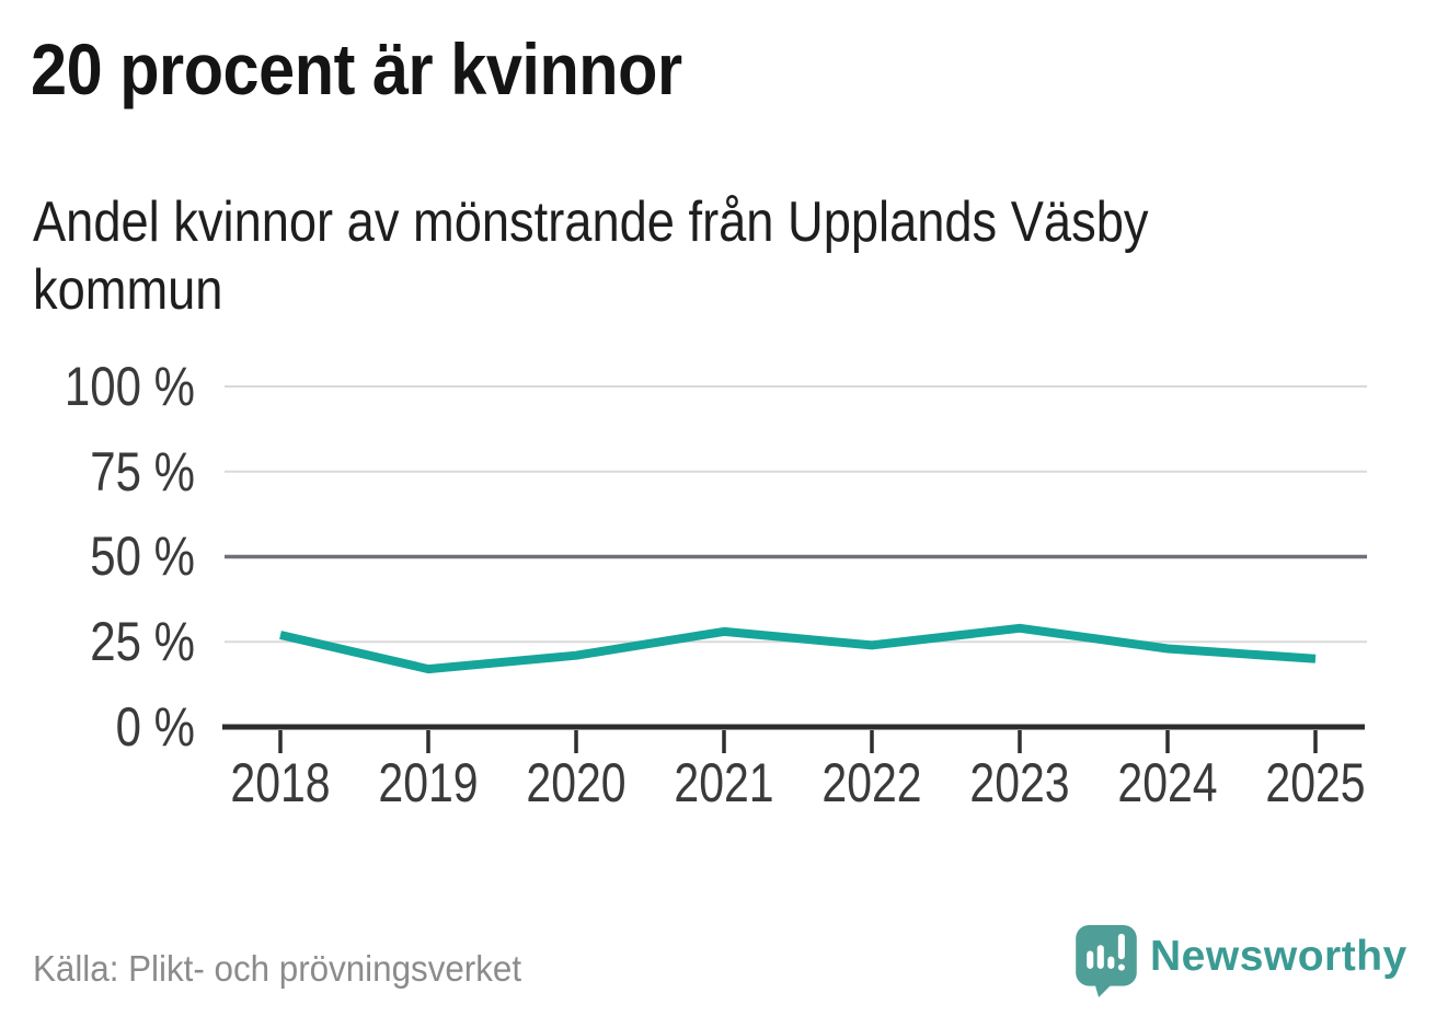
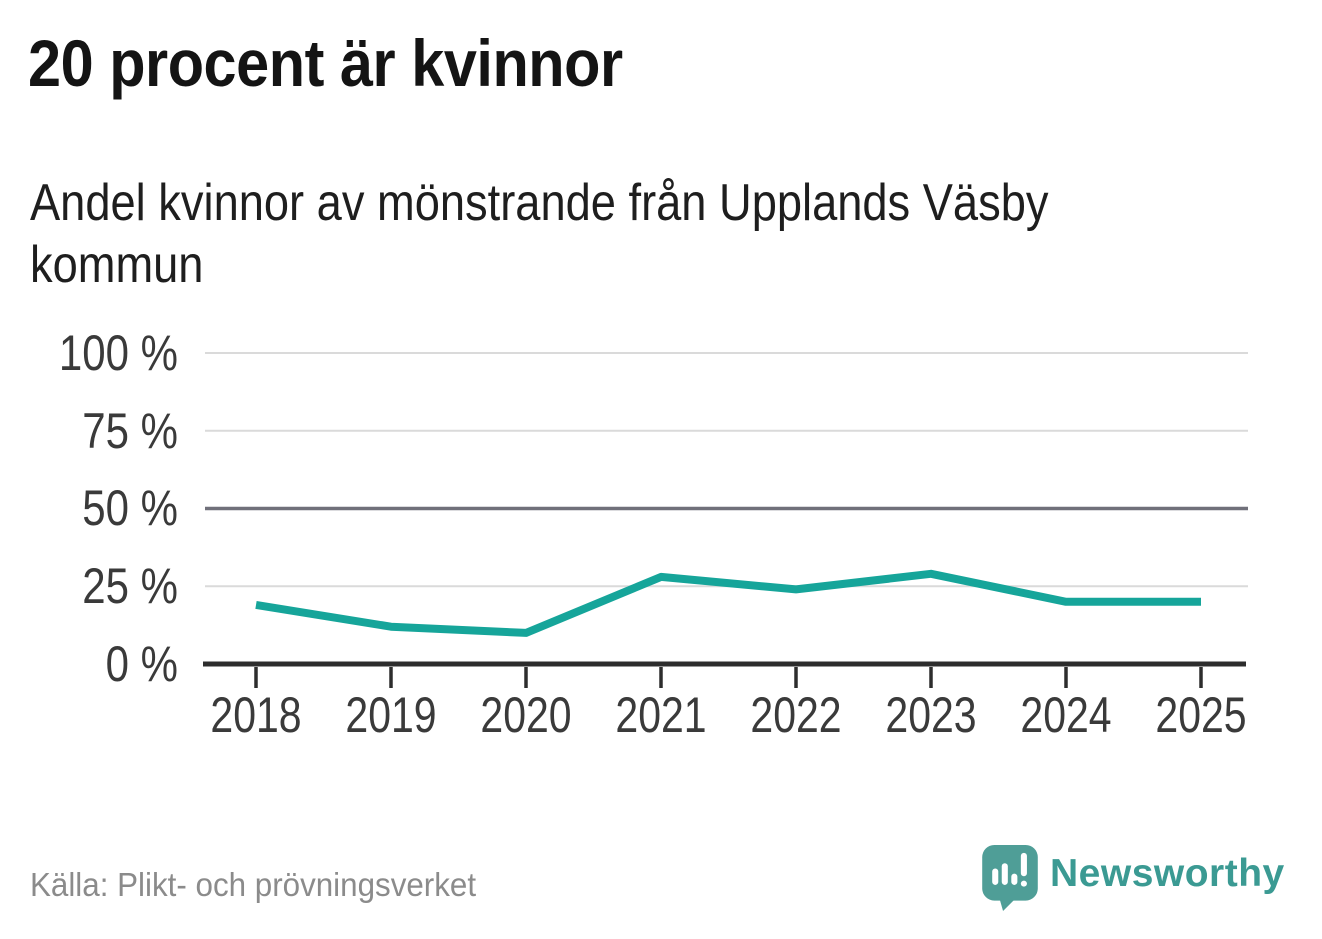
2018: 27% -> 19%
2019: 17% -> 12%
2020: 21% -> 10%
2024: 23% -> 20%
